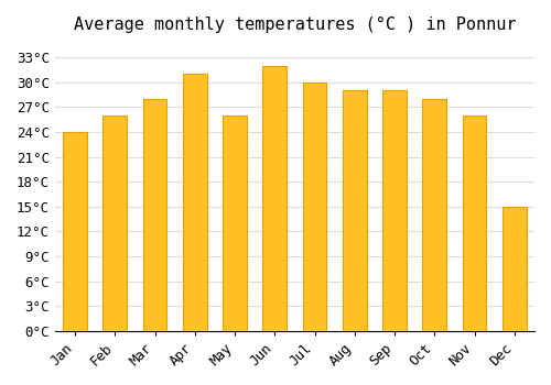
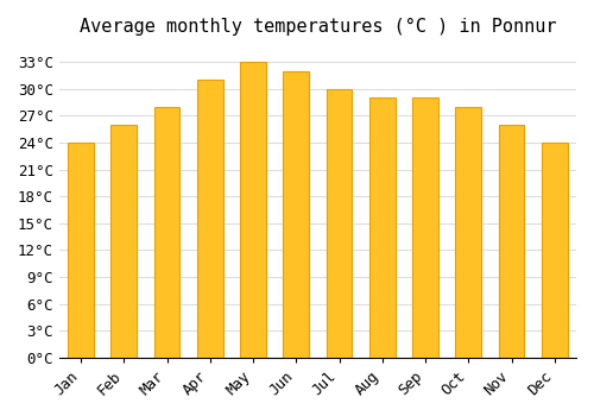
May: 26°C -> 33°C
Dec: 15°C -> 24°C
